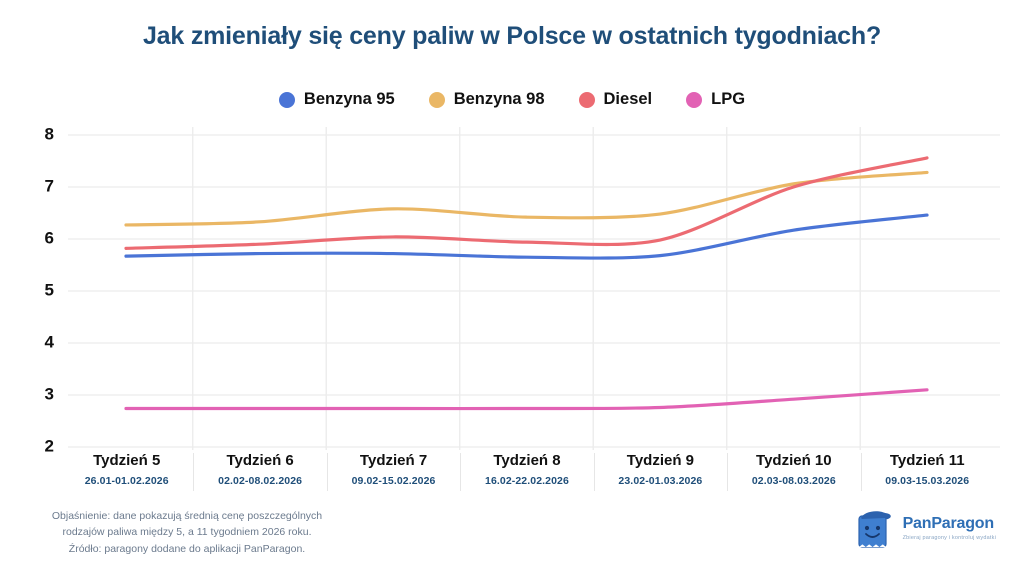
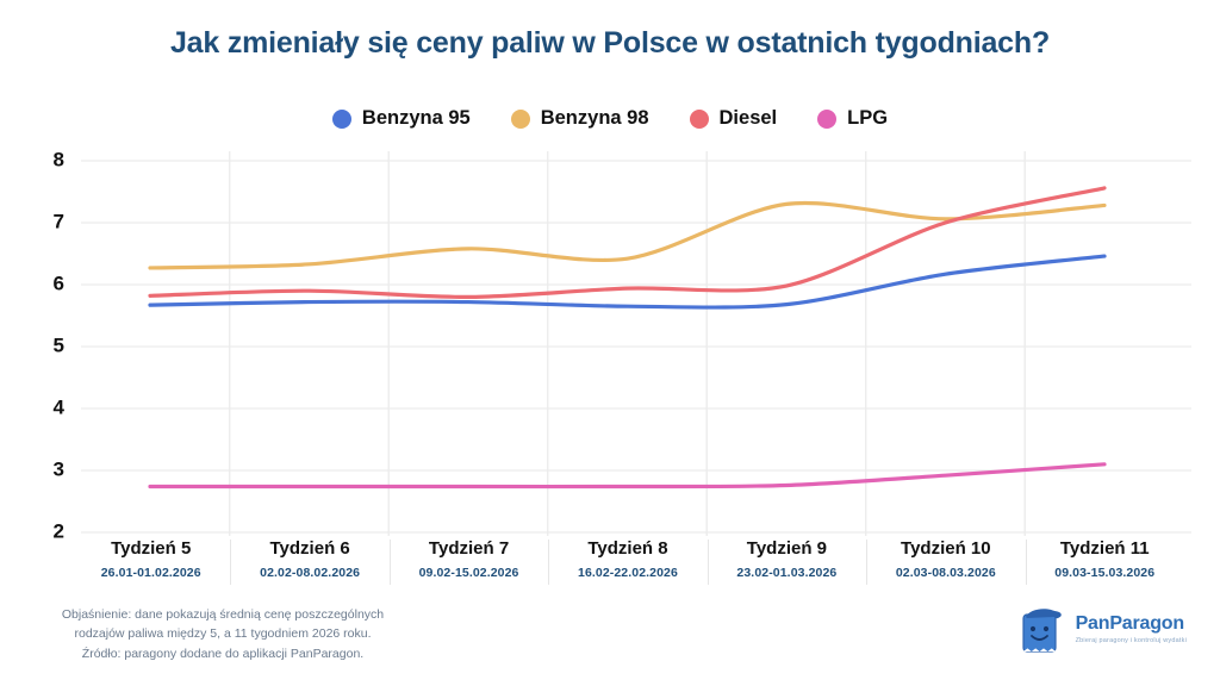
Diesel/Tydzień 7: 6.0 -> 5.8
Benzyna 98/Tydzień 9: 6.5 -> 7.3
